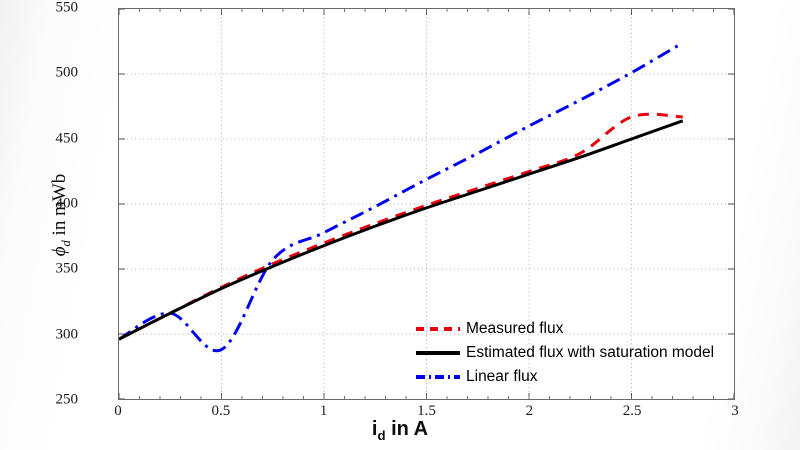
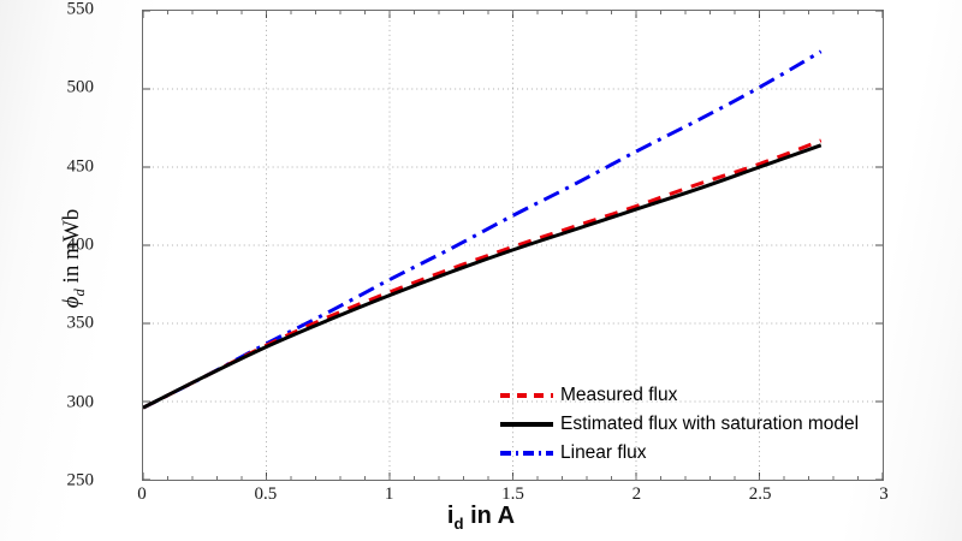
Linear flux/0.5: 288 -> 337
Measured flux/2.5: 467 -> 452
